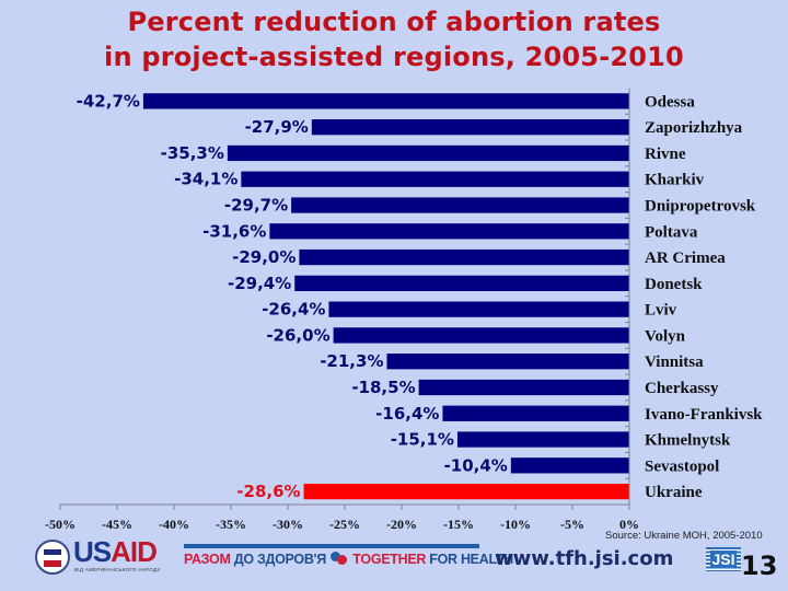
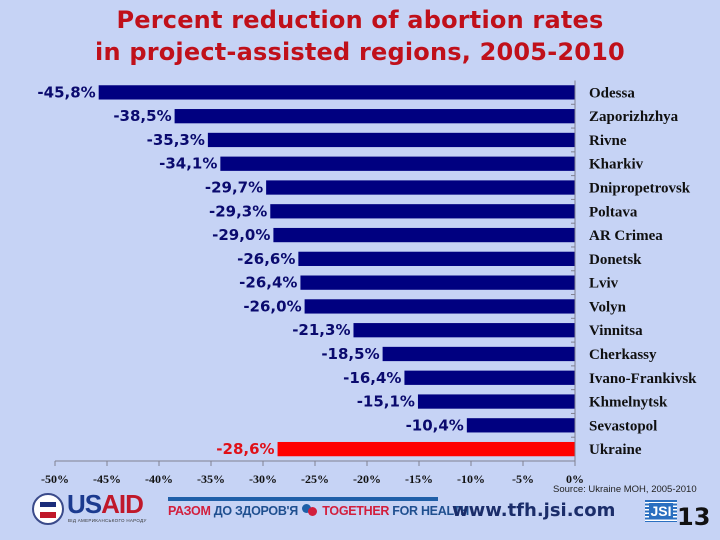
Odessa: -42,7% -> -45,8%
Zaporizhzhya: -27,9% -> -38,5%
Poltava: -31,6% -> -29,3%
Donetsk: -29,4% -> -26,6%
